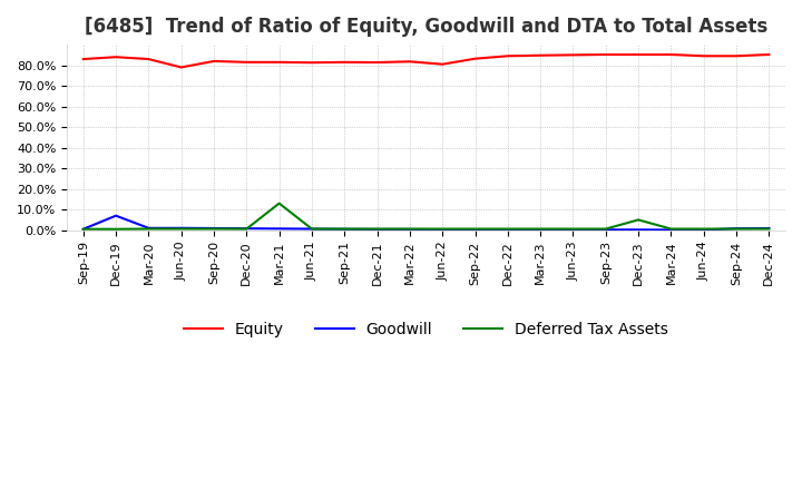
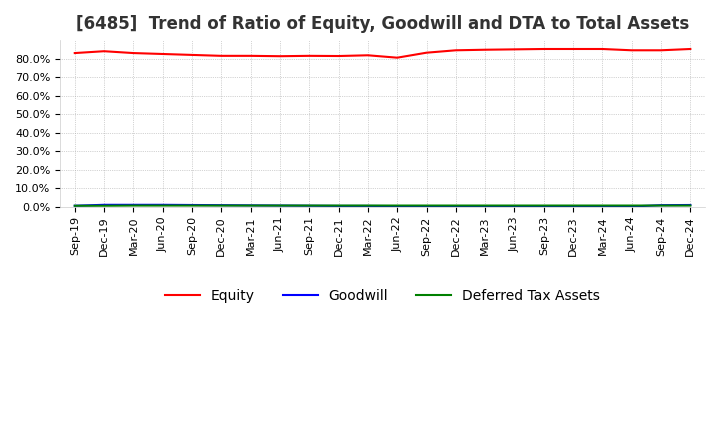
Goodwill/Dec-19: 7% -> 1%
Equity/Jun-20: 79% -> 82%
Deferred Tax Assets/Mar-21: 13% -> 1%
Deferred Tax Assets/Dec-23: 5% -> 1%
